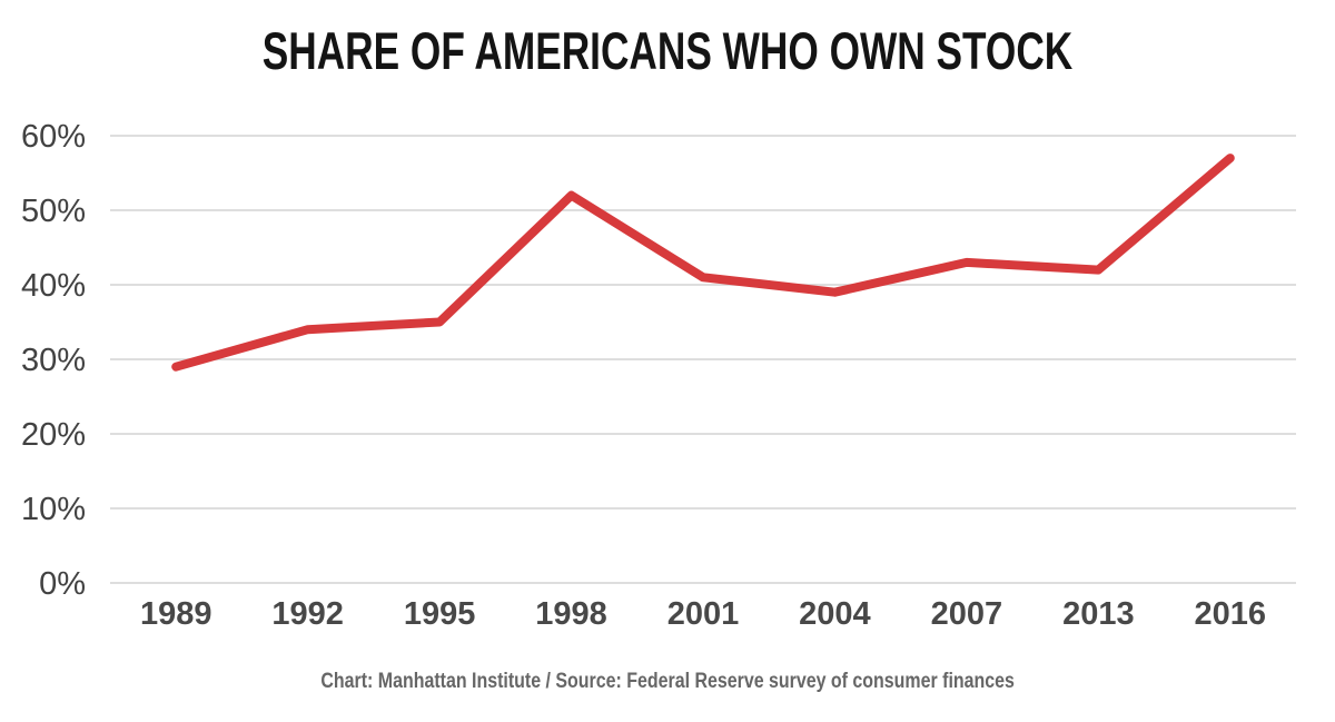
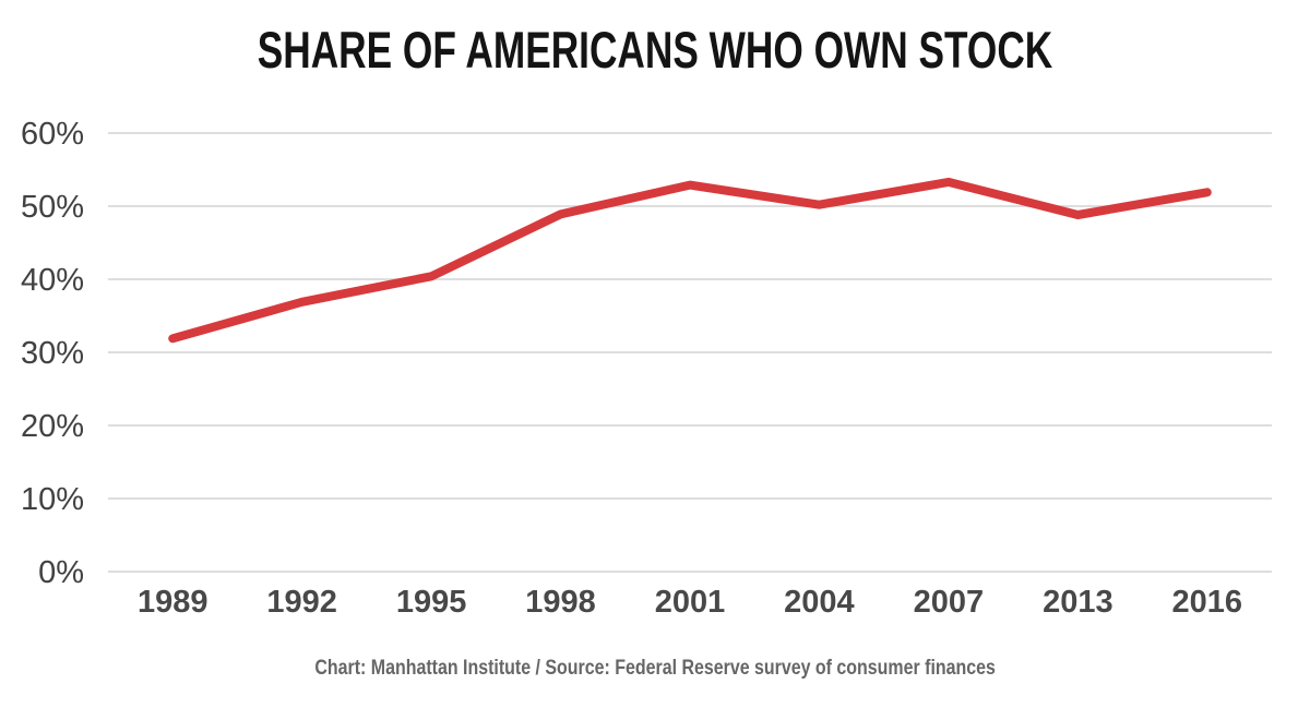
1989: 29% -> 32%
1992: 34% -> 37%
1995: 35% -> 40%
1998: 52% -> 49%
2001: 41% -> 53%
2004: 39% -> 50%
2007: 43% -> 53%
2013: 42% -> 49%
2016: 57% -> 52%
